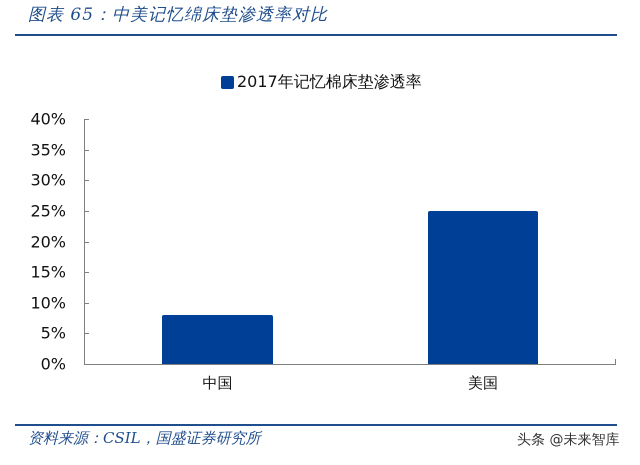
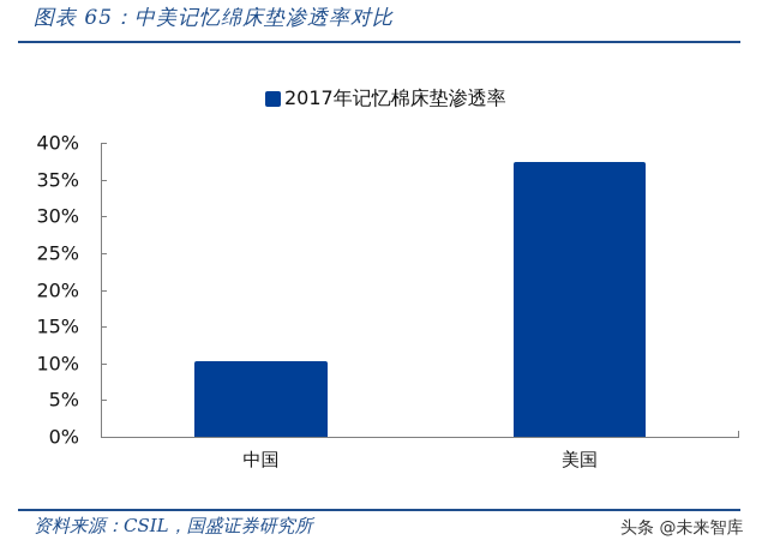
中国: 8% -> 10%
美国: 25% -> 37%
